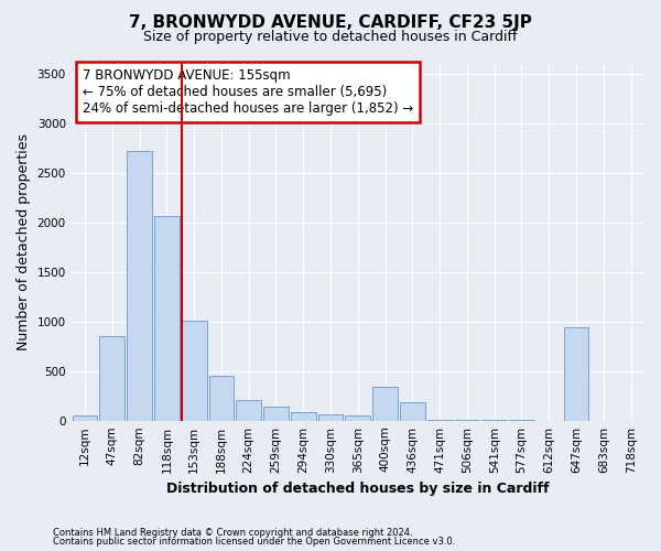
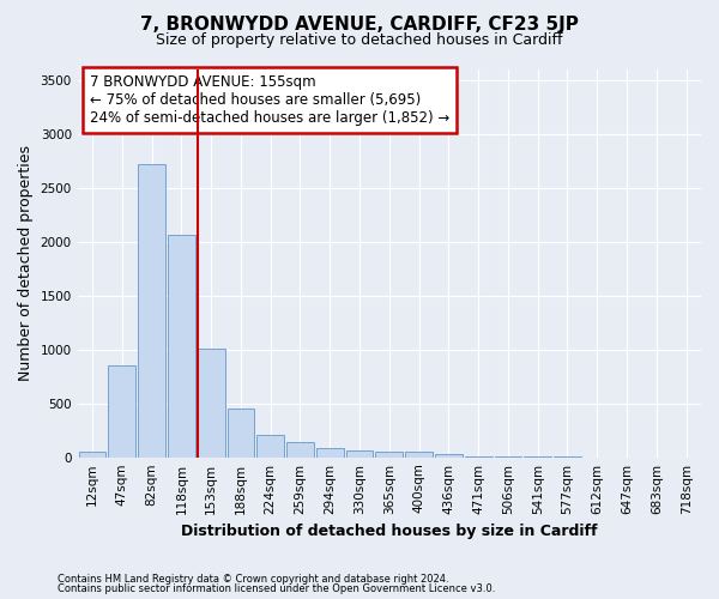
400sqm: 340 -> 60
436sqm: 180 -> 40
647sqm: 940 -> 0
